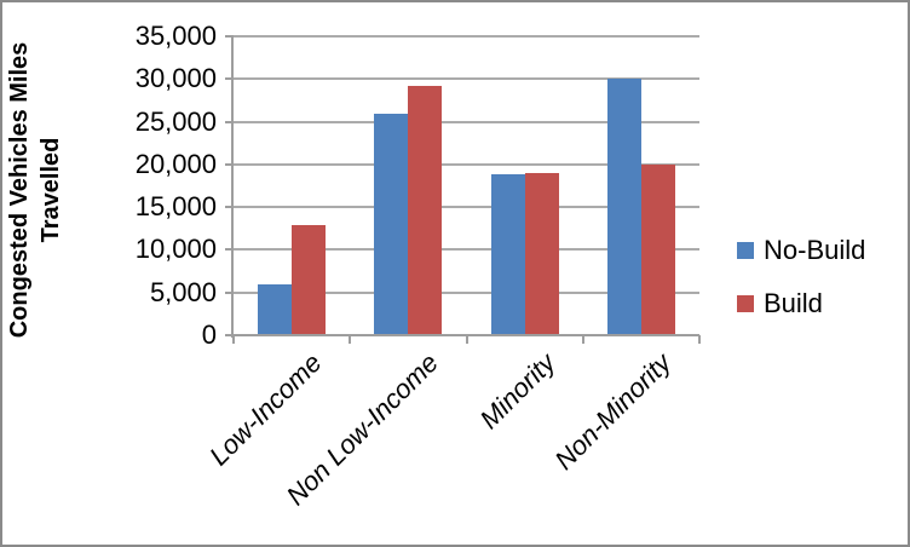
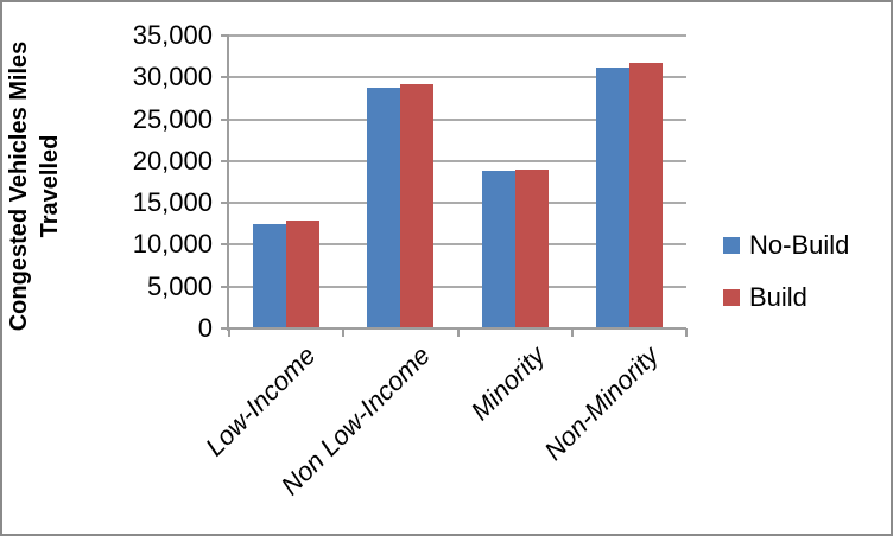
No-Build/Low-Income: 6000 -> 12000
No-Build/Non Low-Income: 26000 -> 29000
No-Build/Non-Minority: 30000 -> 31000
Build/Non-Minority: 20000 -> 32000
